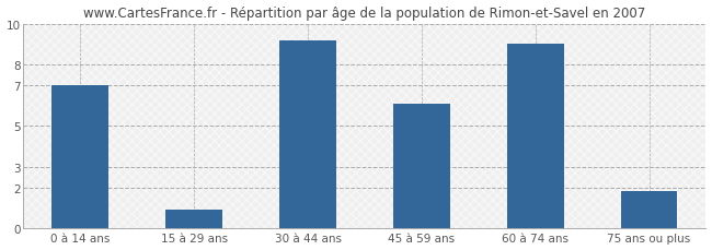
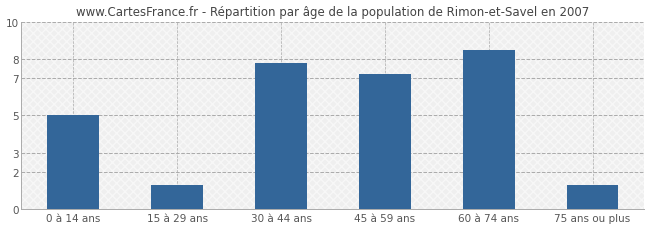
0 à 14 ans: 7.0 -> 5.0
15 à 29 ans: 0.9 -> 1.3
30 à 44 ans: 9.2 -> 7.8
45 à 59 ans: 6.1 -> 7.2
60 à 74 ans: 9.0 -> 8.5
75 ans ou plus: 1.8 -> 1.3
